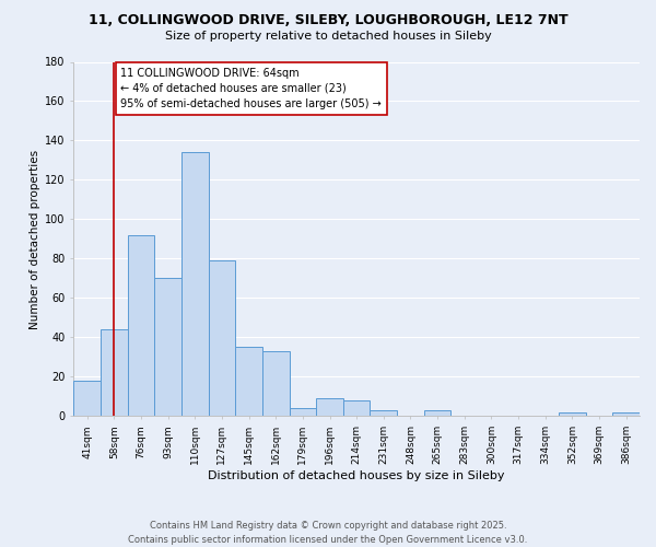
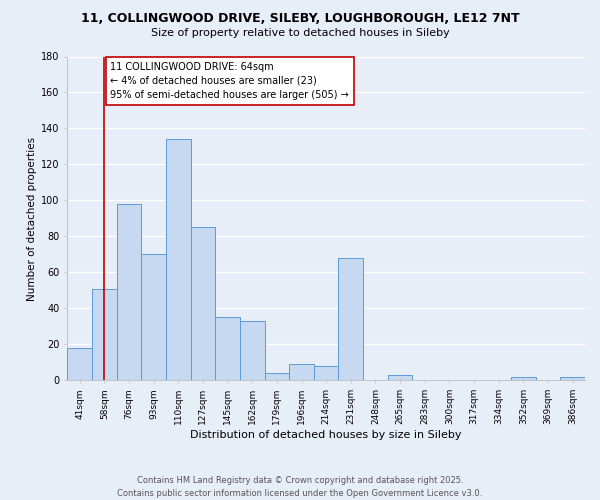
58sqm: 44 -> 51
76sqm: 92 -> 98
127sqm: 79 -> 85
231sqm: 3 -> 68
